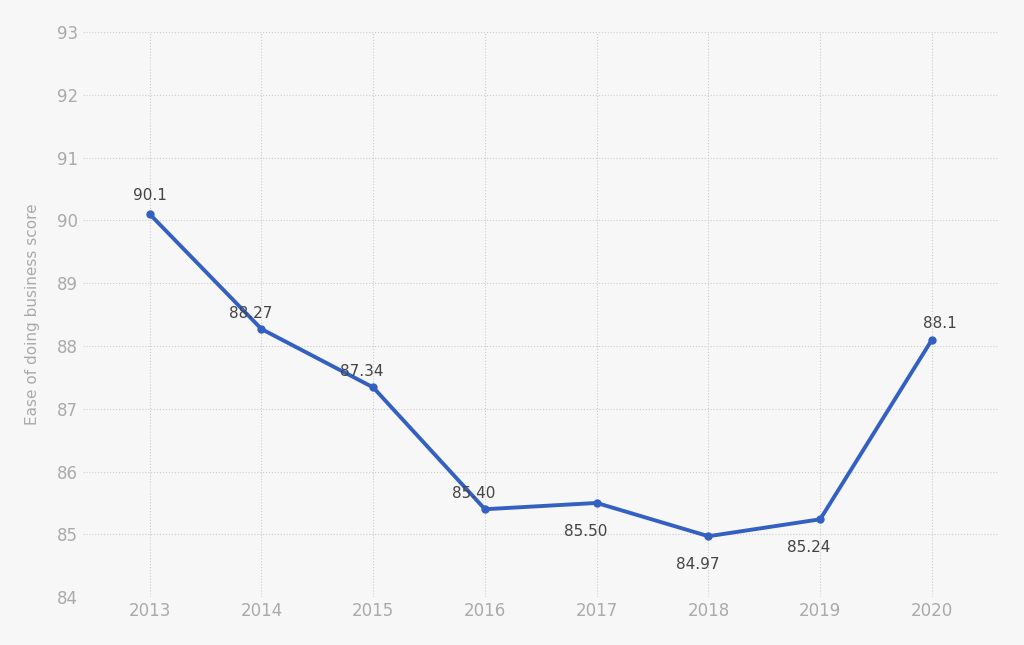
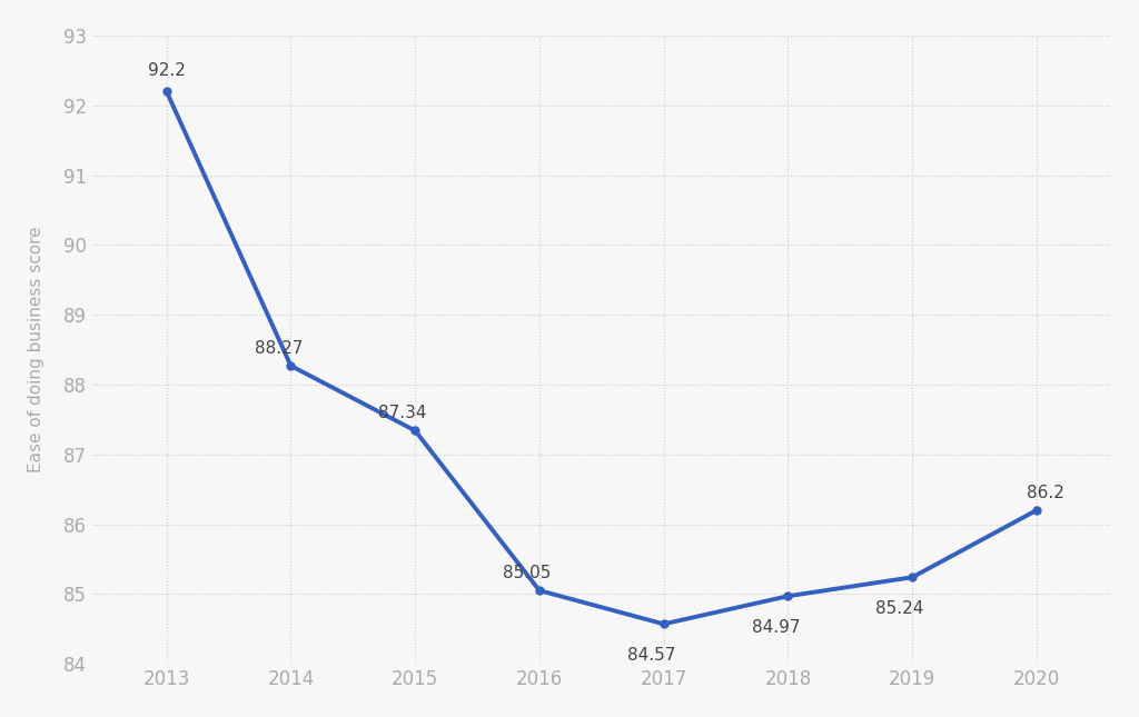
2013: 90.1 -> 92.2
2016: 85.40 -> 85.05
2017: 85.50 -> 84.57
2020: 88.1 -> 86.2
